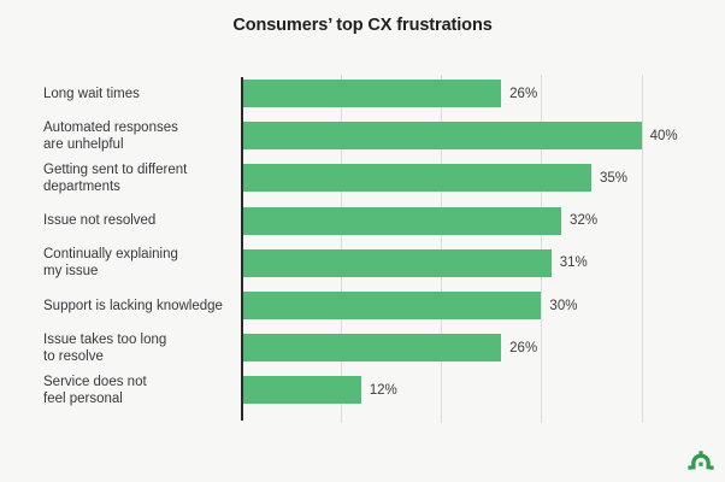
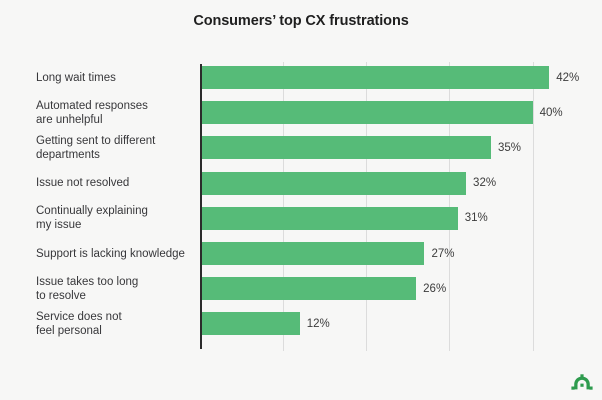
Long wait times: 26% -> 42%
Support is lacking knowledge: 30% -> 27%
